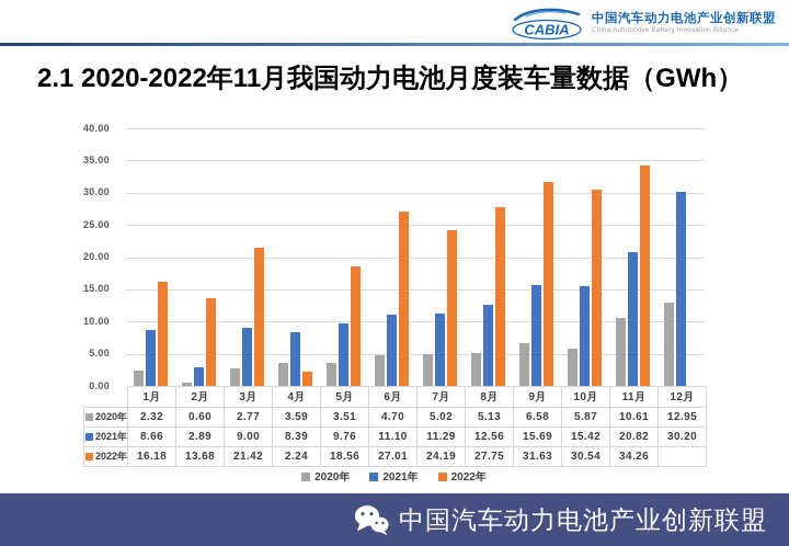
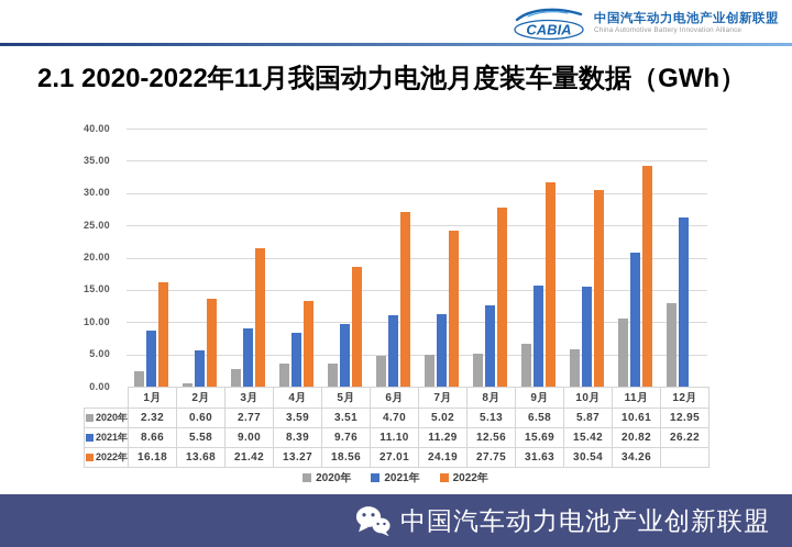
2021年/2月: 2.89 -> 5.58
2022年/4月: 2.24 -> 13.27
2021年/12月: 30.20 -> 26.22
